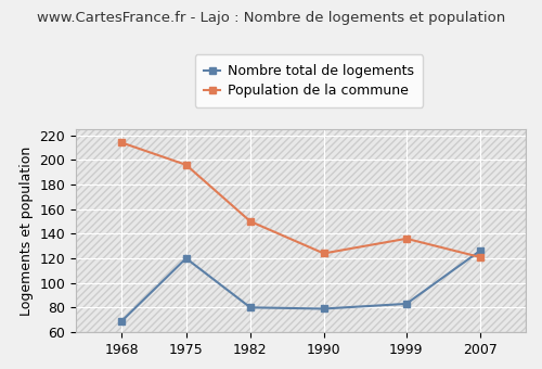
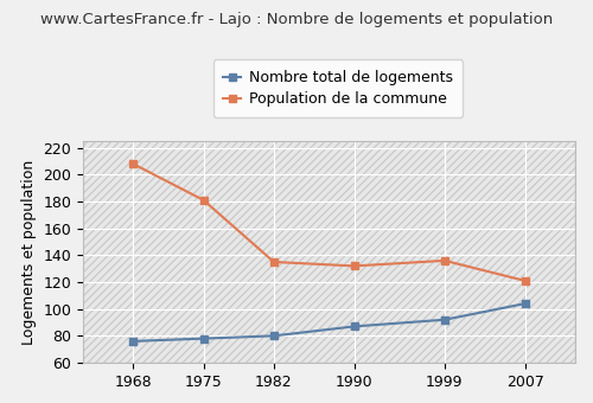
Nombre total de logements/1968: 69 -> 76
Population de la commune/1968: 214 -> 208
Nombre total de logements/1975: 120 -> 78
Population de la commune/1975: 196 -> 181
Population de la commune/1982: 150 -> 135
Nombre total de logements/1990: 79 -> 87
Population de la commune/1990: 124 -> 132
Nombre total de logements/1999: 83 -> 92
Nombre total de logements/2007: 126 -> 104
